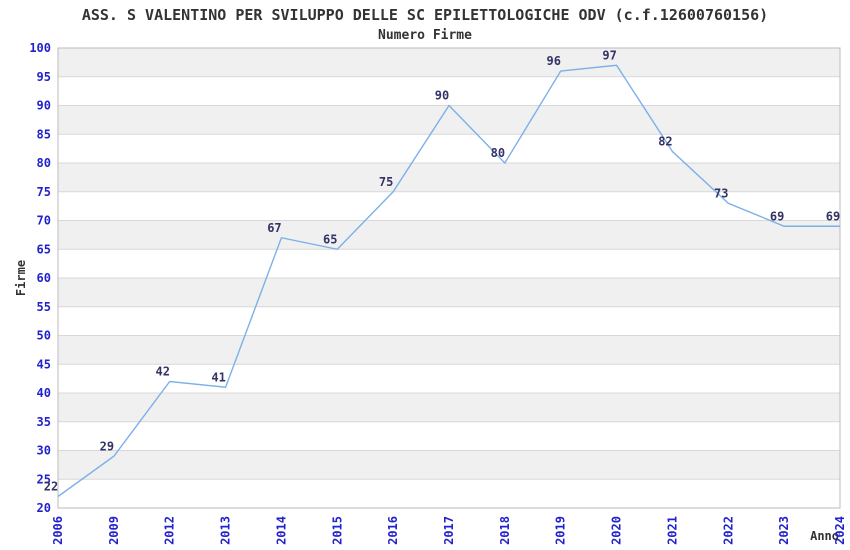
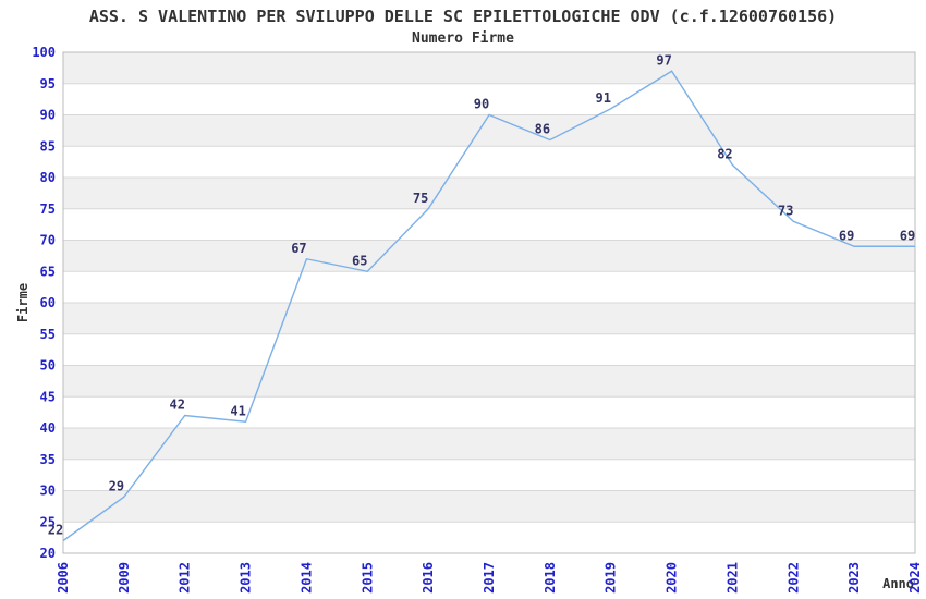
2018: 80 -> 86
2019: 96 -> 91
